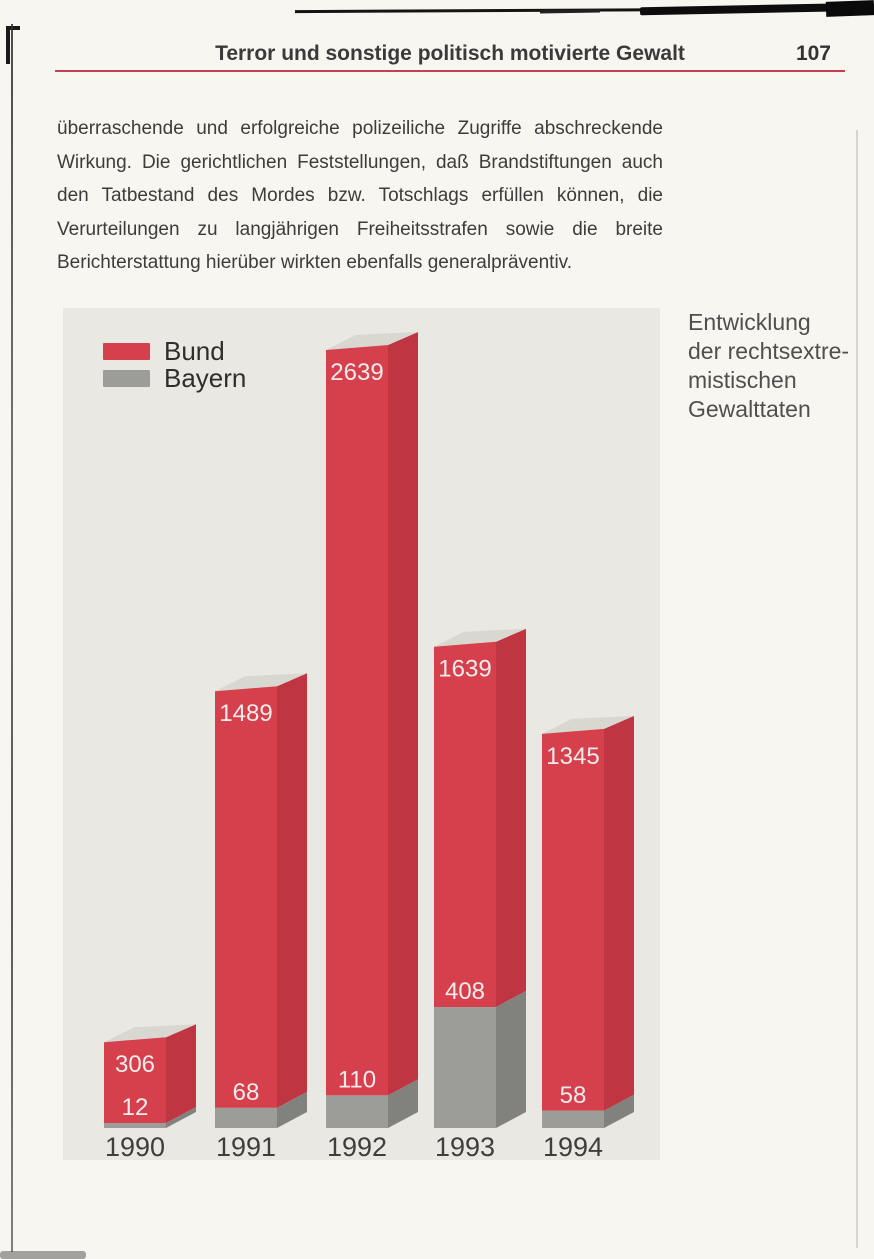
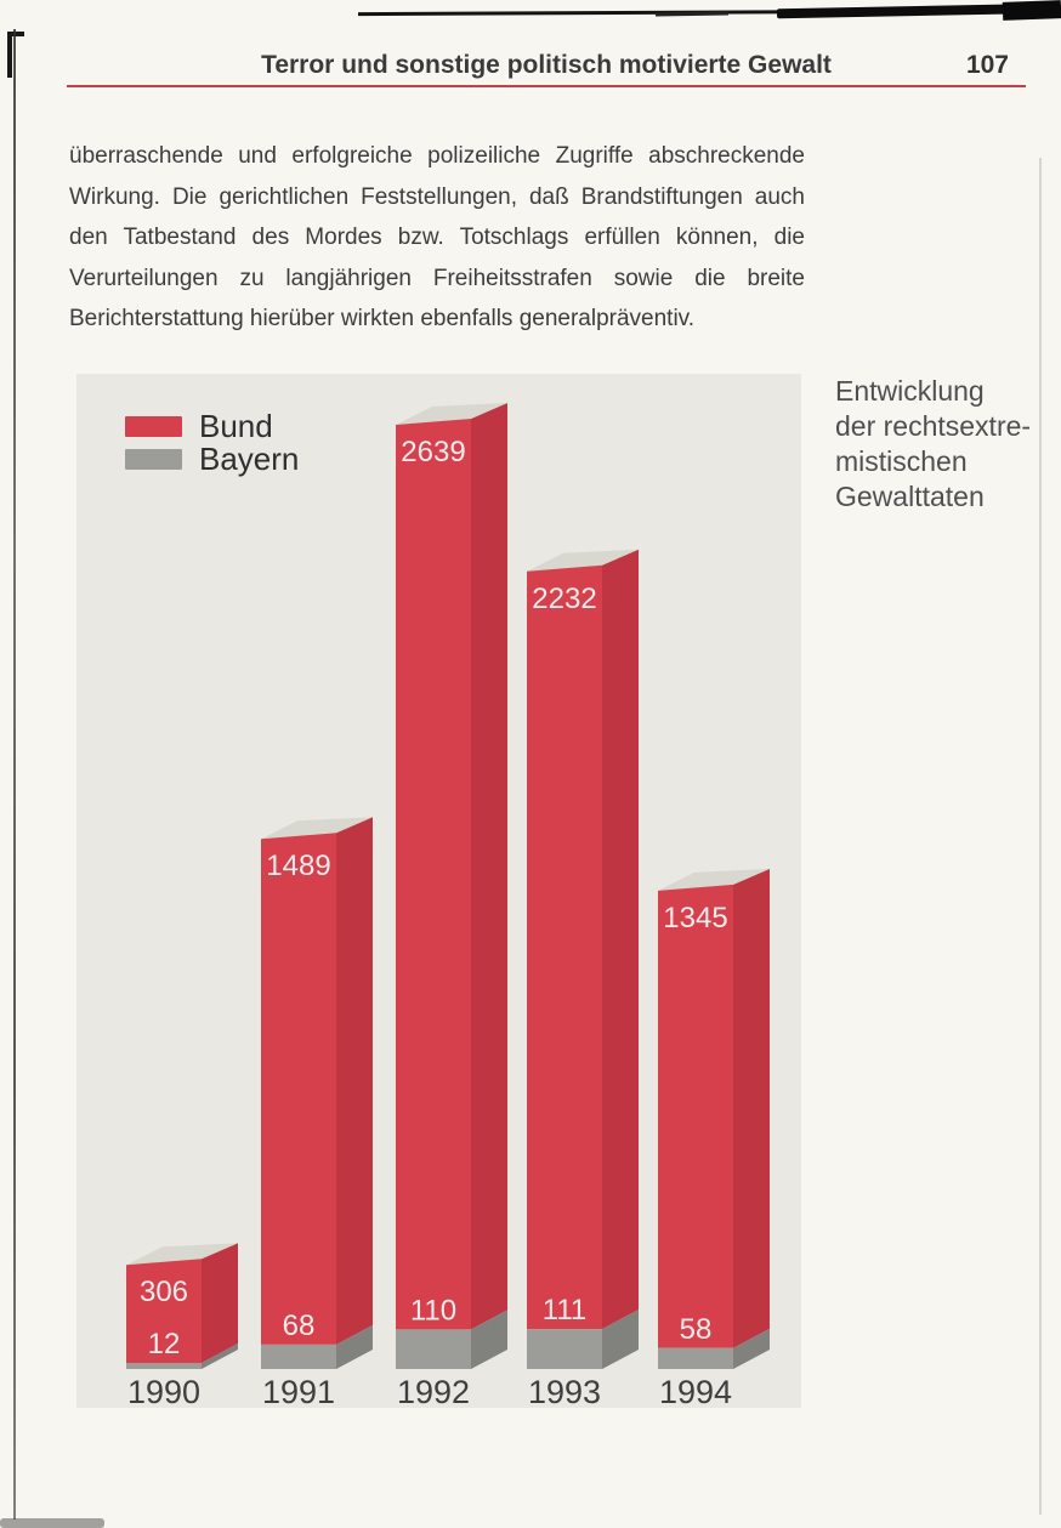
Bund/1993: 1639 -> 2232
Bayern/1993: 408 -> 111
